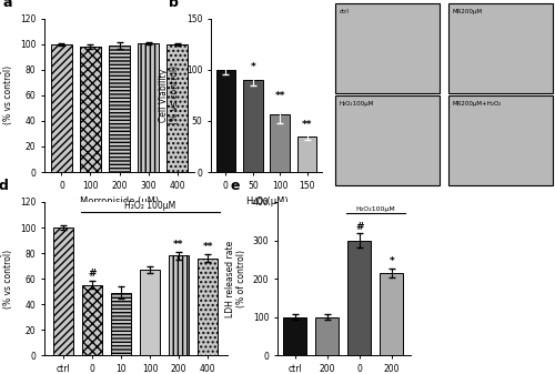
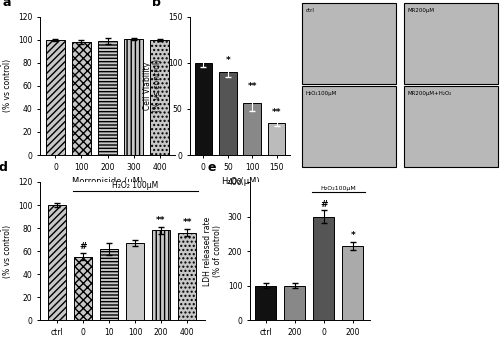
10: 49 -> 62
